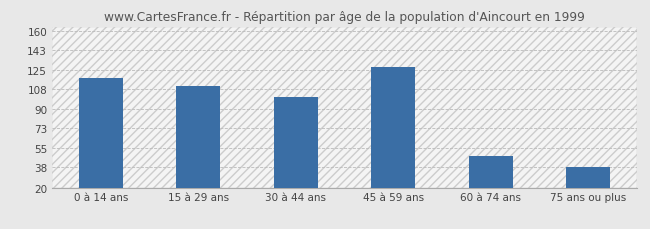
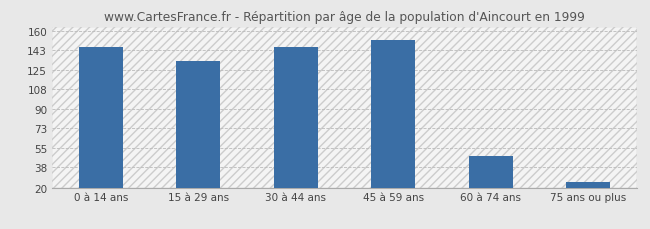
0 à 14 ans: 118 -> 146
15 à 29 ans: 111 -> 133
30 à 44 ans: 101 -> 146
45 à 59 ans: 128 -> 152
75 ans ou plus: 38 -> 25
